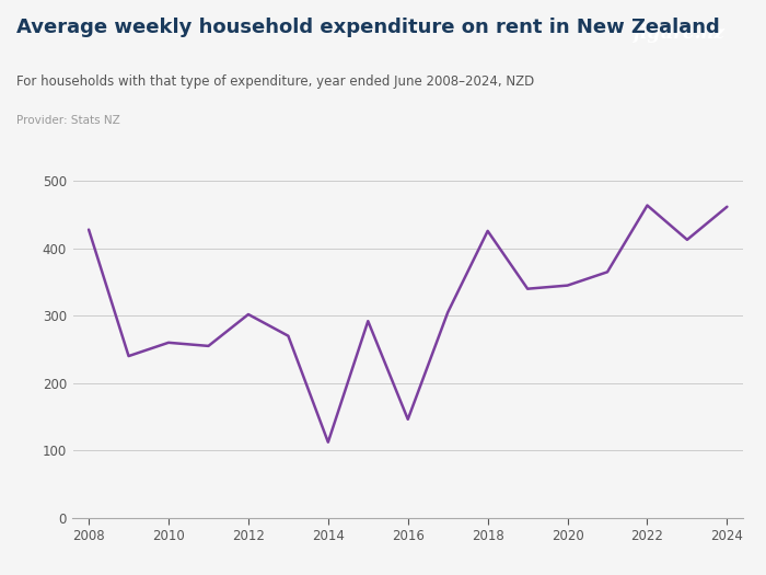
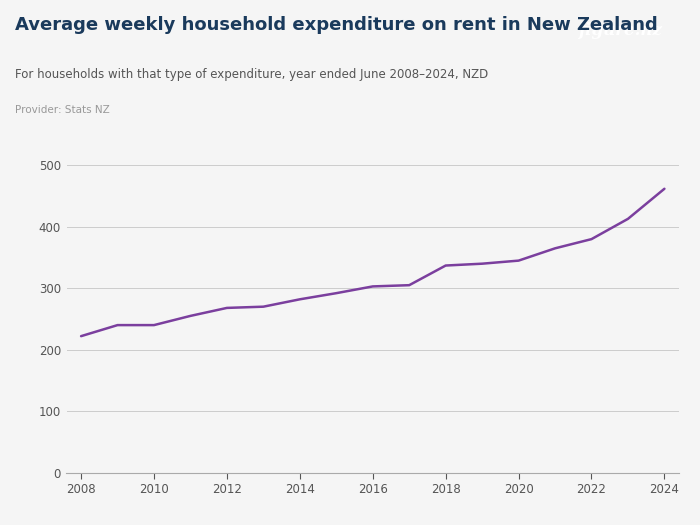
2008: 428 -> 222
2010: 260 -> 240
2012: 302 -> 268
2014: 112 -> 282
2016: 146 -> 303
2018: 426 -> 337
2022: 464 -> 380
